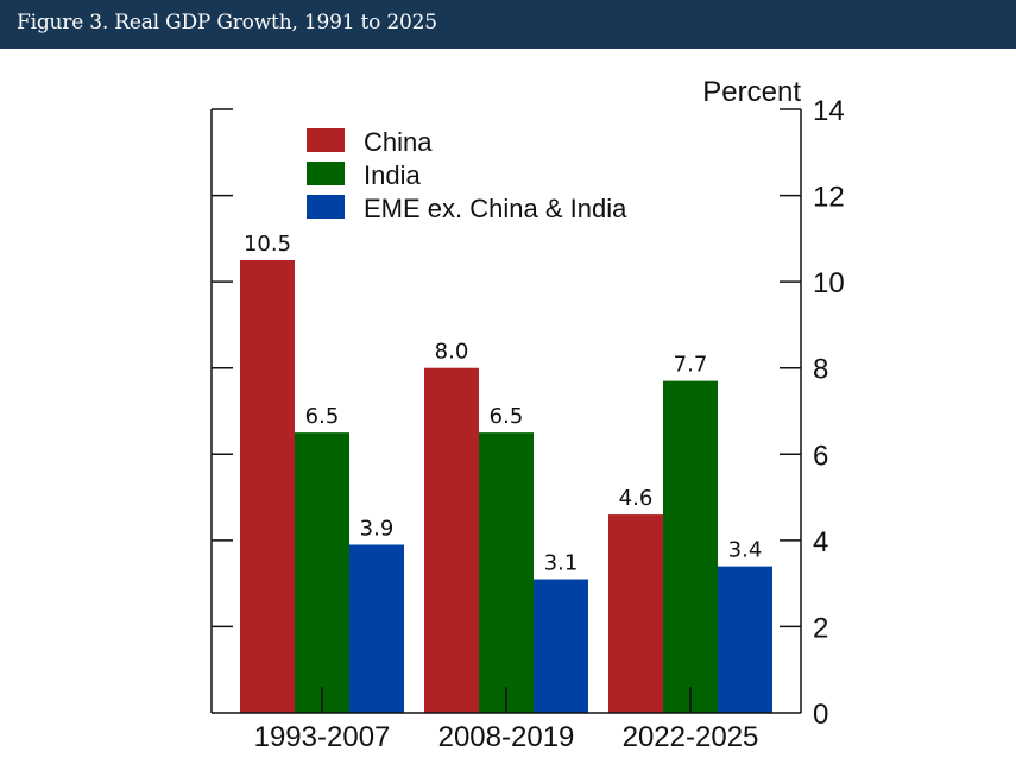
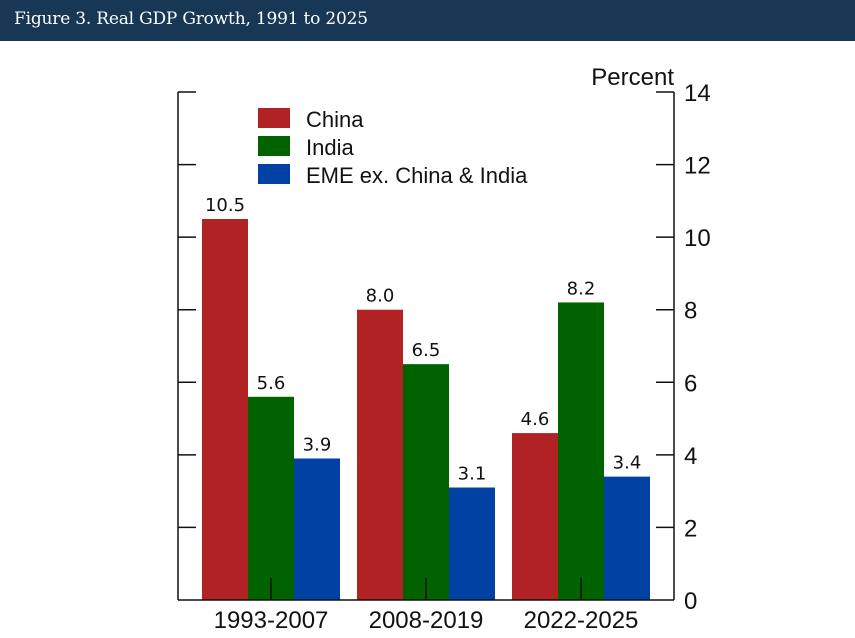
India/1993-2007: 6.5 -> 5.6
India/2022-2025: 7.7 -> 8.2
